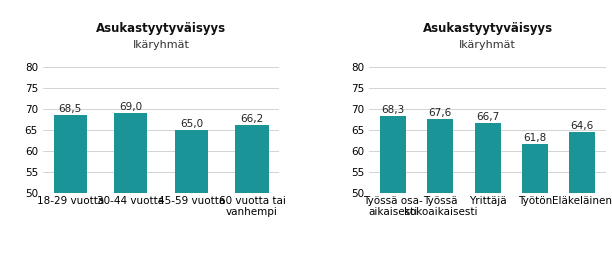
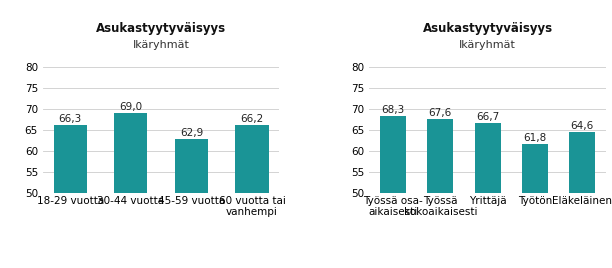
18-29 vuotta: 68,5 -> 66,3
45-59 vuotta: 65,0 -> 62,9
